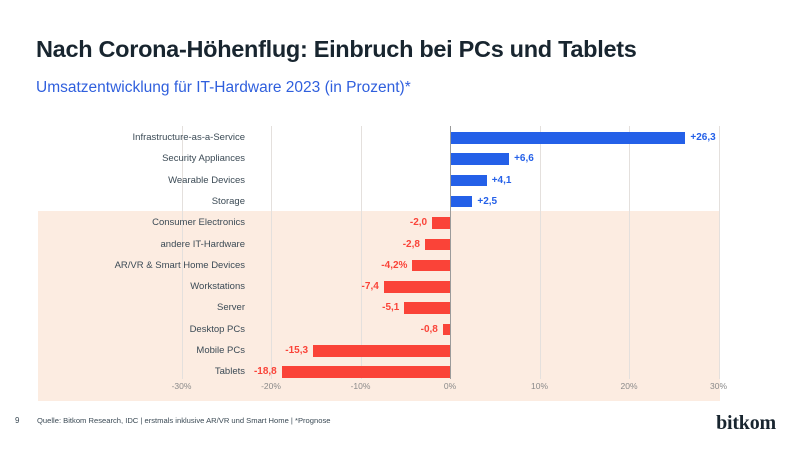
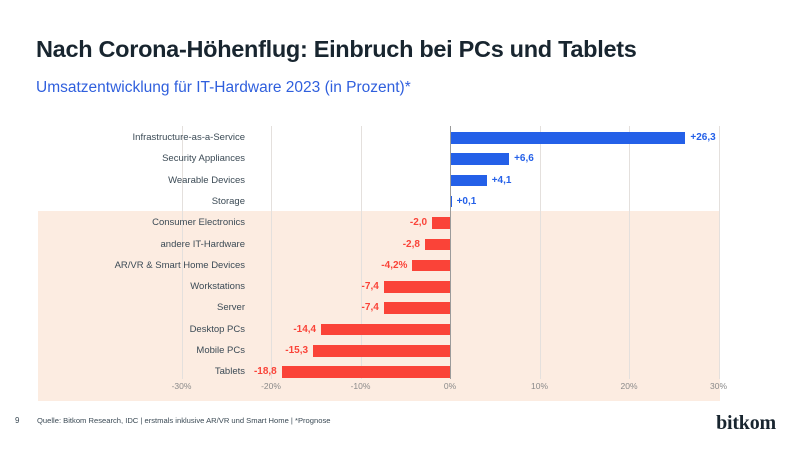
Storage: +2,5 -> +0,1
Server: -5,1 -> -7,4
Desktop PCs: -0,8 -> -14,4
